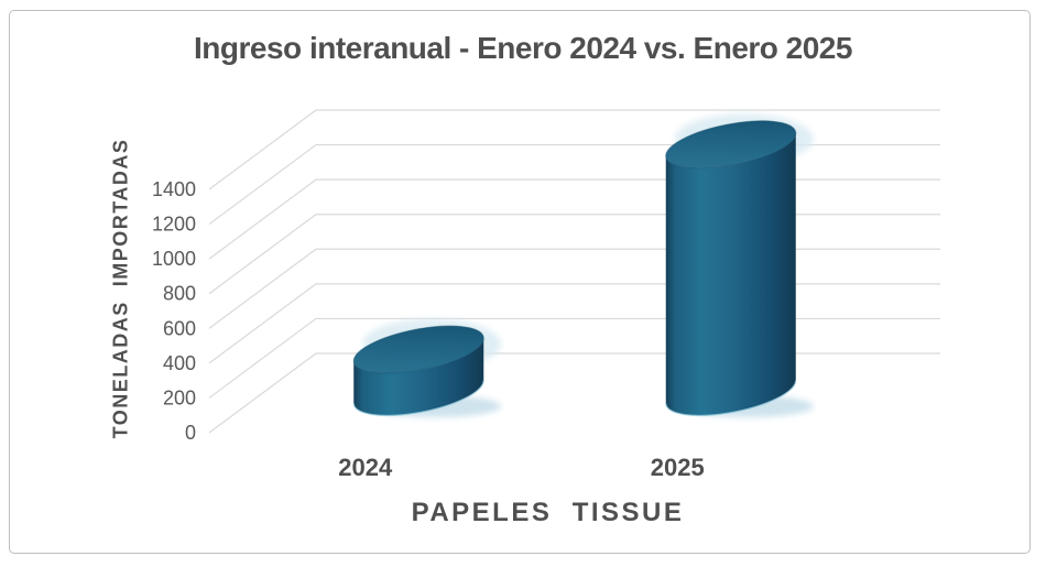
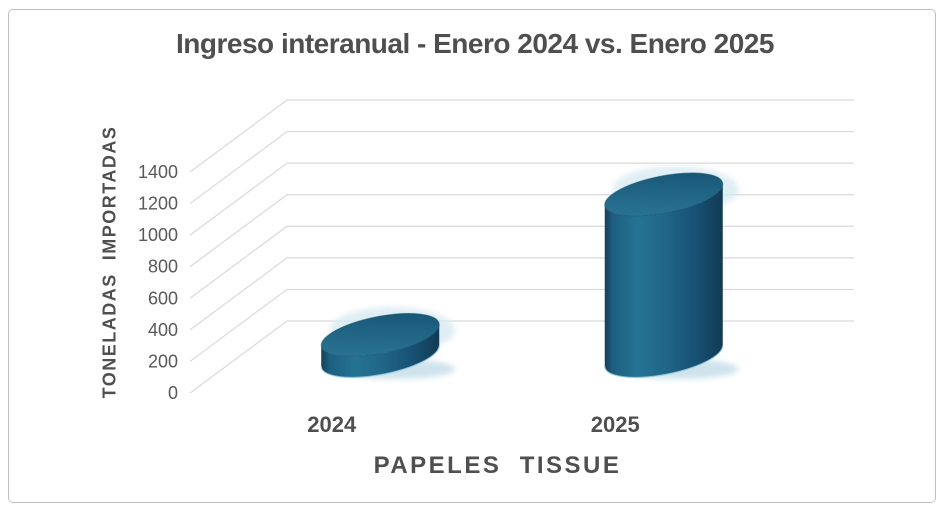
2024: 250 -> 140
2025: 1430 -> 1030
